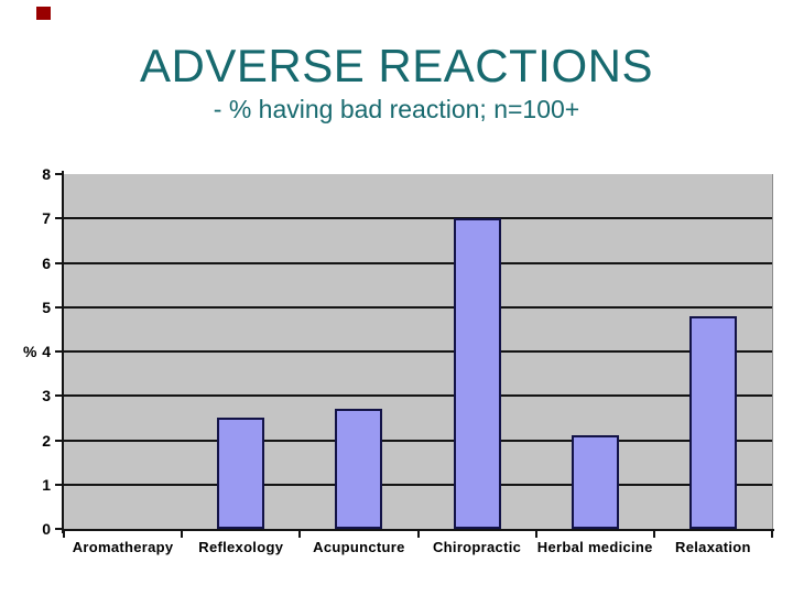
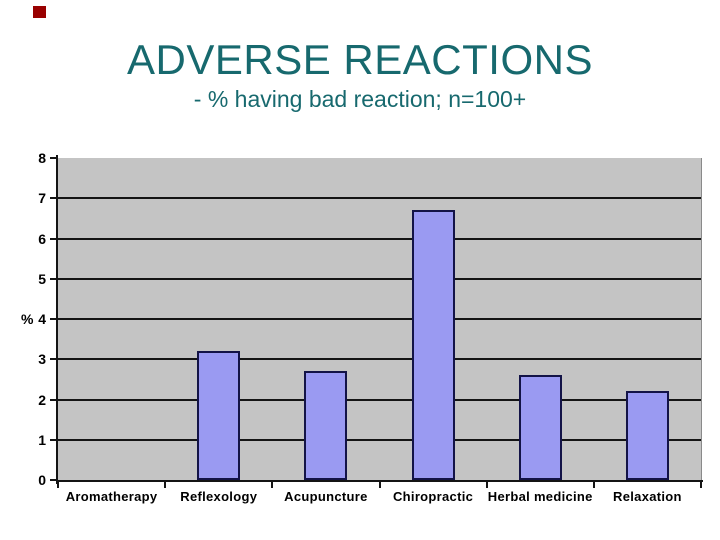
Reflexology: 2.5 -> 3.2
Chiropractic: 7.0 -> 6.7
Herbal medicine: 2.1 -> 2.6
Relaxation: 4.8 -> 2.2
